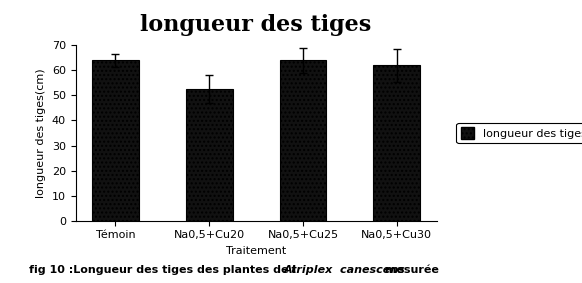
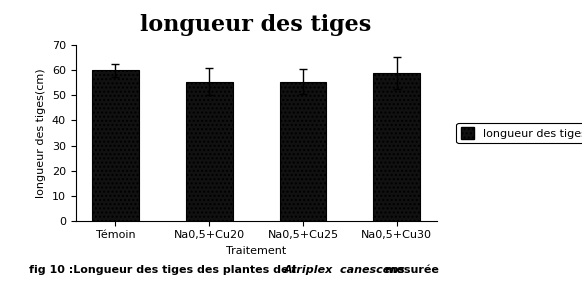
Témoin: 64.0 -> 60.0
Na0,5+Cu20: 52.5 -> 55.5
Na0,5+Cu25: 64.0 -> 55.5
Na0,5+Cu30: 62.0 -> 59.0
